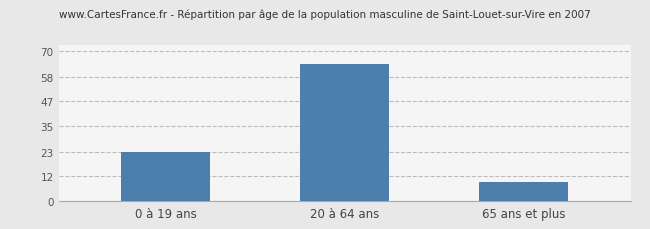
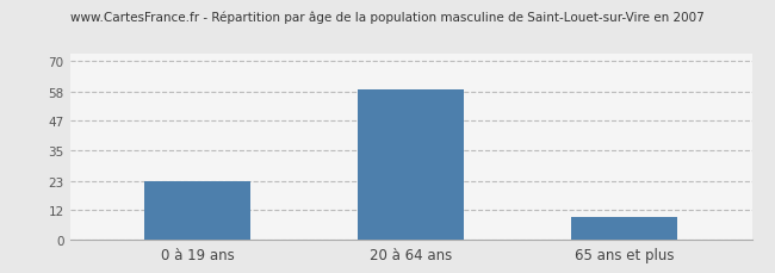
20 à 64 ans: 64 -> 59
